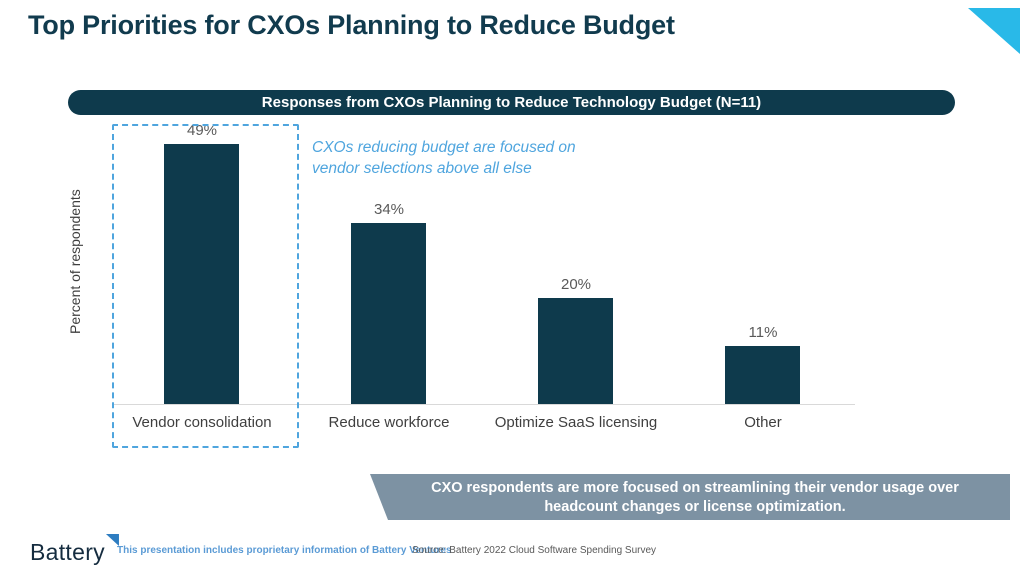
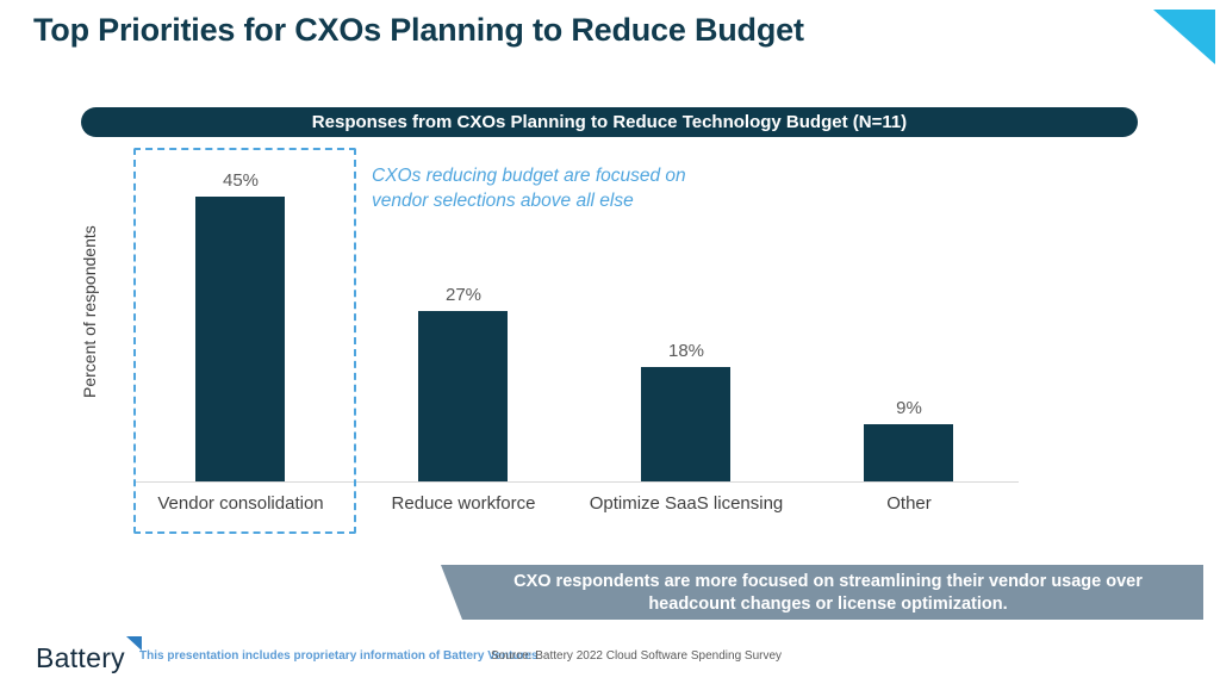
Vendor consolidation: 49% -> 45%
Reduce workforce: 34% -> 27%
Optimize SaaS licensing: 20% -> 18%
Other: 11% -> 9%
